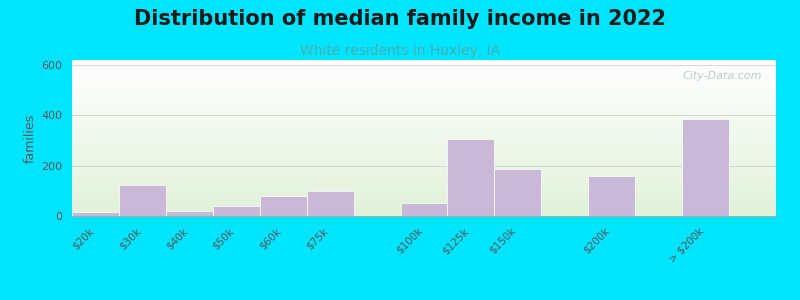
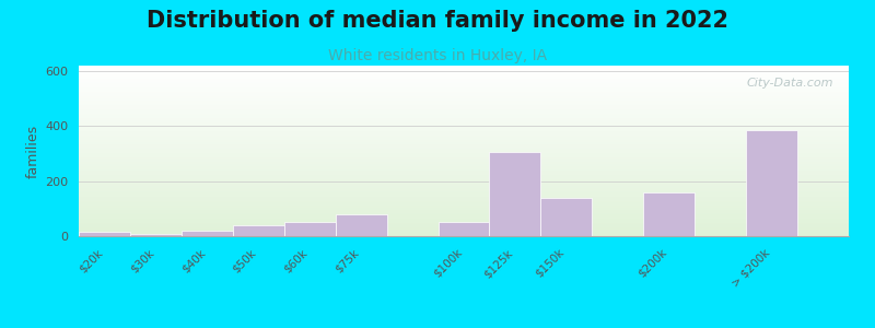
$30k: 125 -> 8
$60k: 80 -> 52
$75k: 100 -> 80
$150k: 185 -> 140
